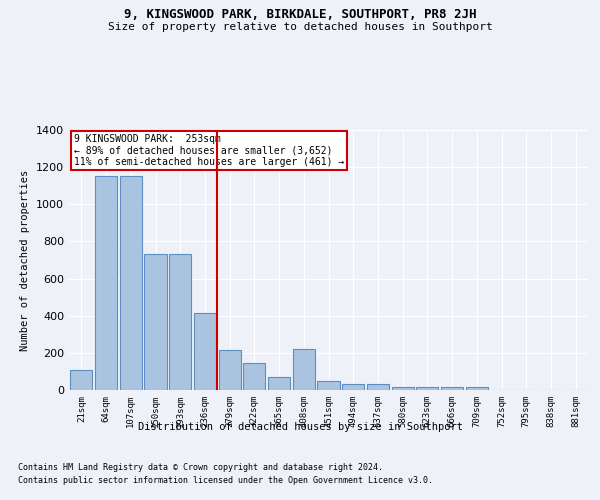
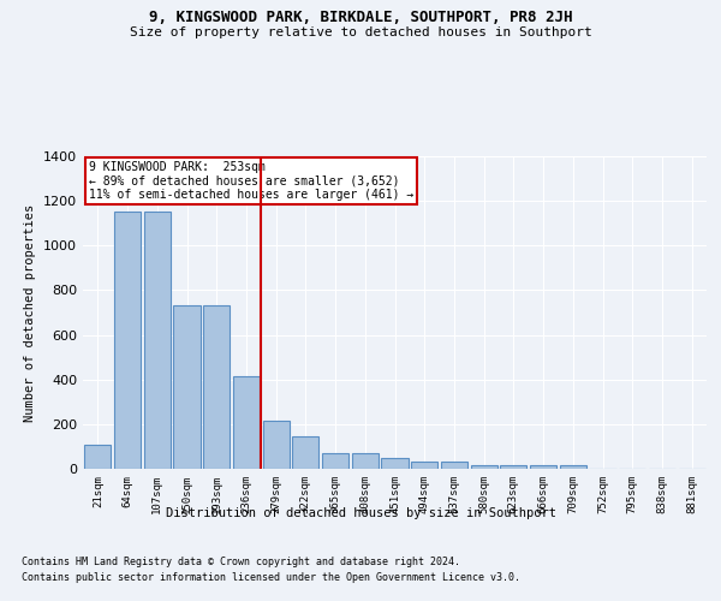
408sqm: 220 -> 70
